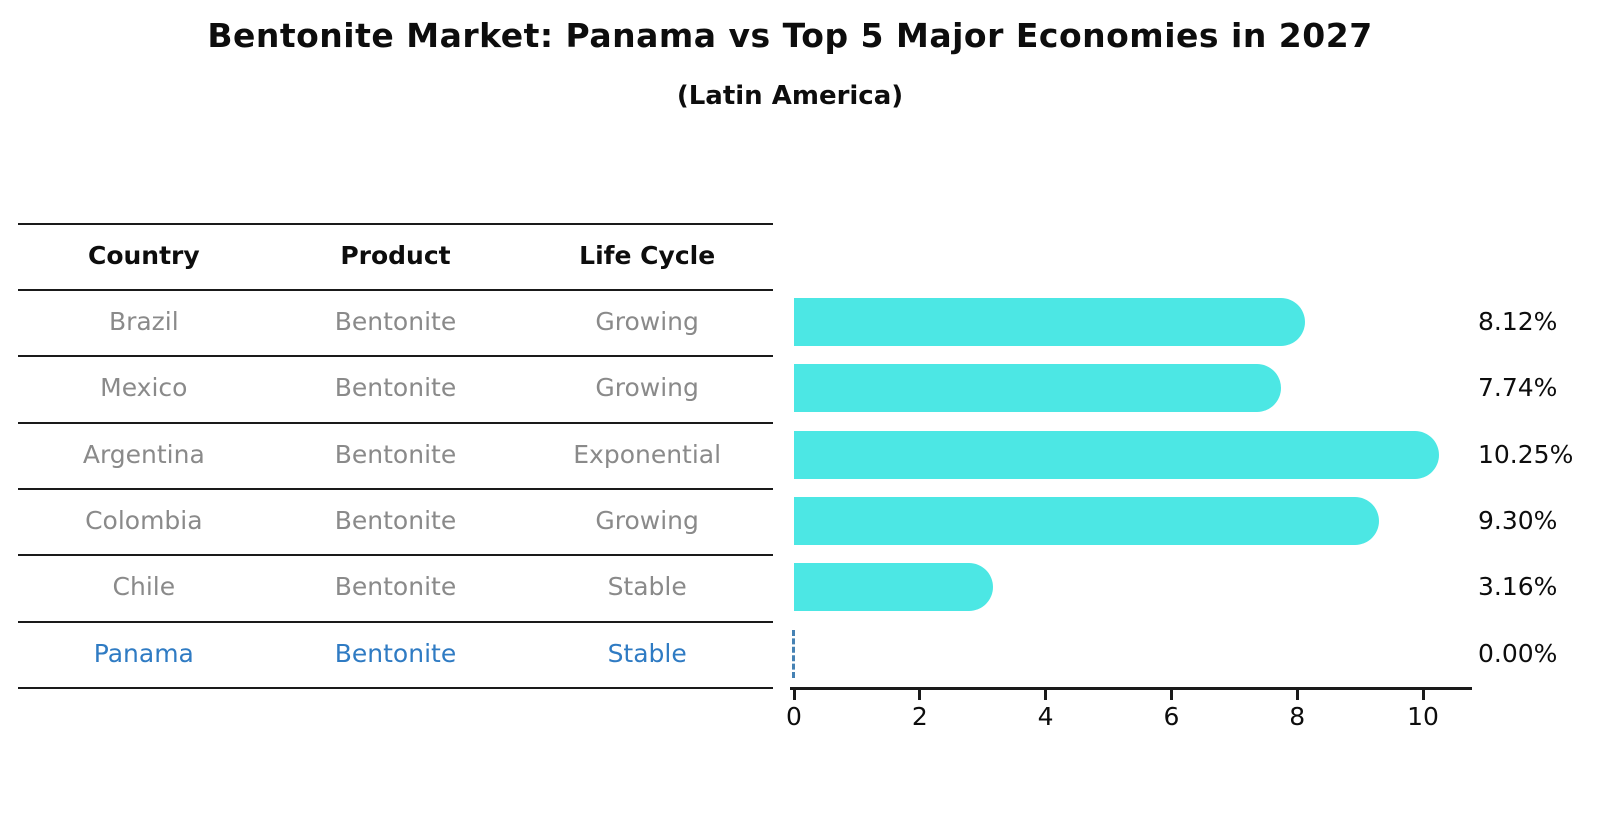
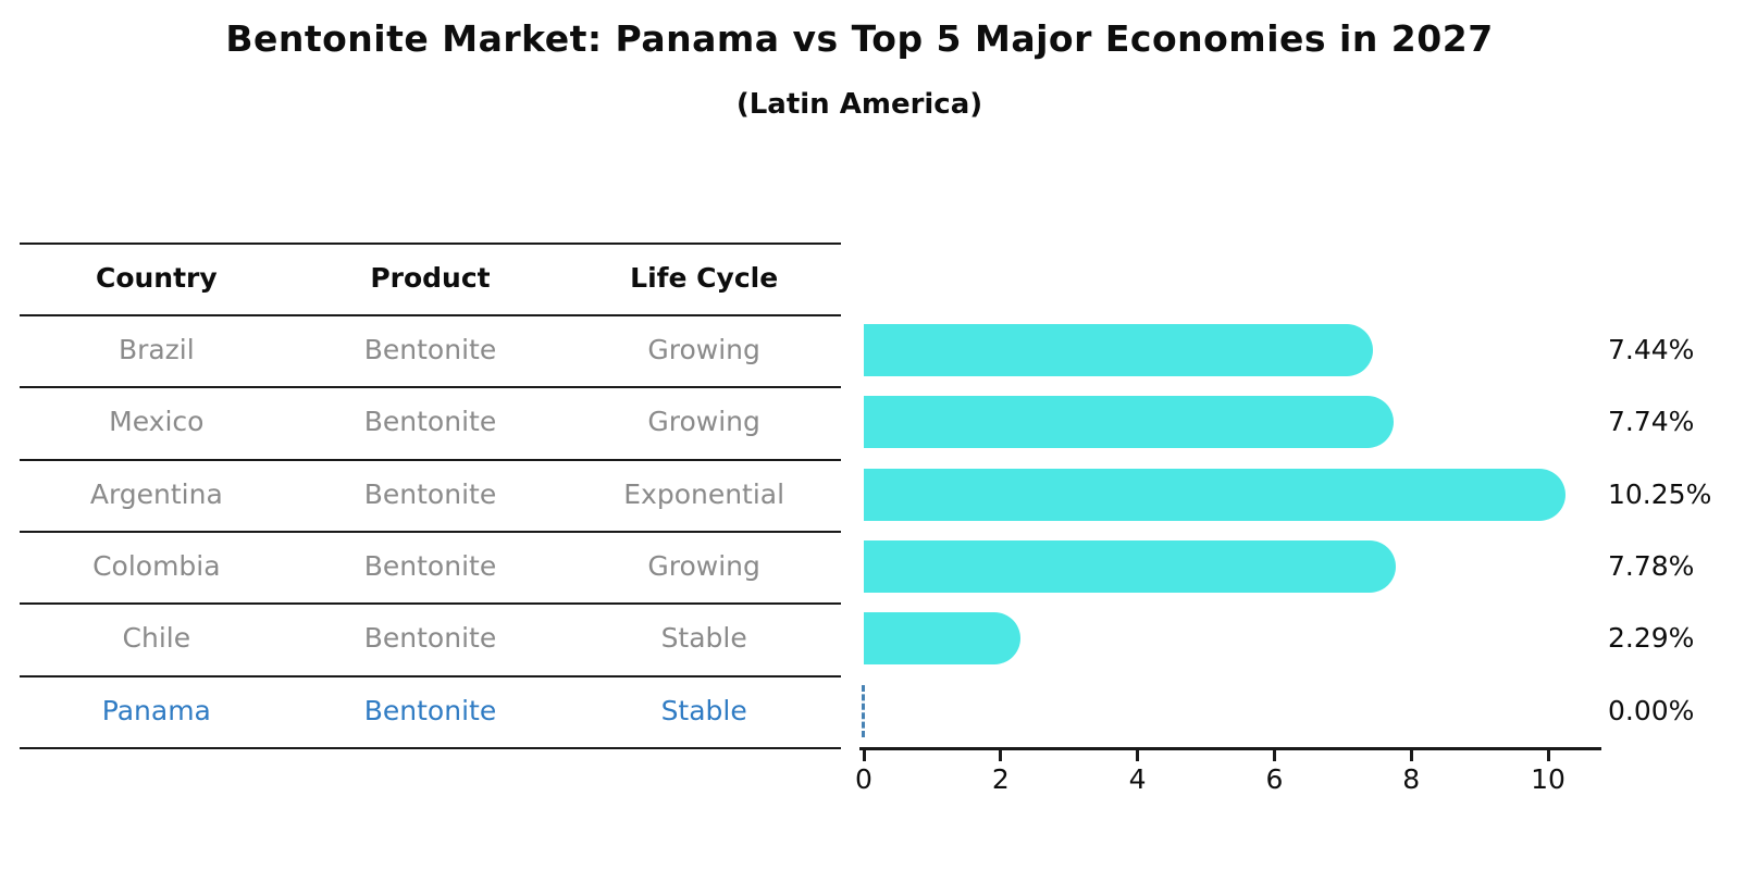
Brazil: 8.12% -> 7.44%
Colombia: 9.30% -> 7.78%
Chile: 3.16% -> 2.29%
